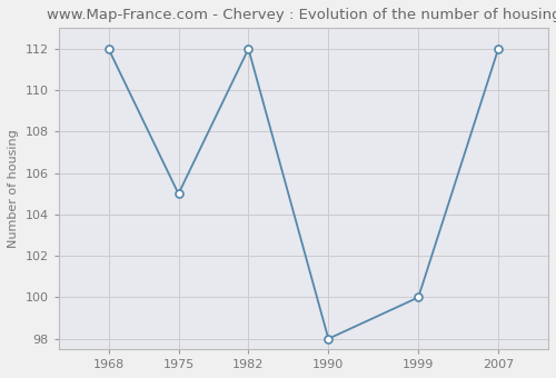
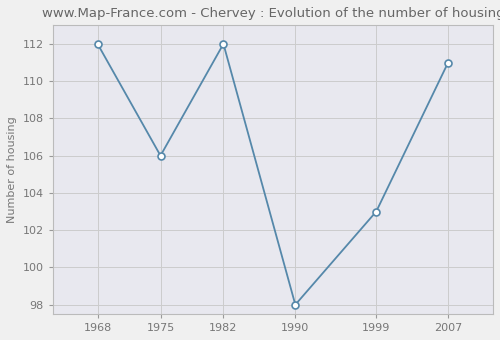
1975: 105 -> 106
1999: 100 -> 103
2007: 112 -> 111
